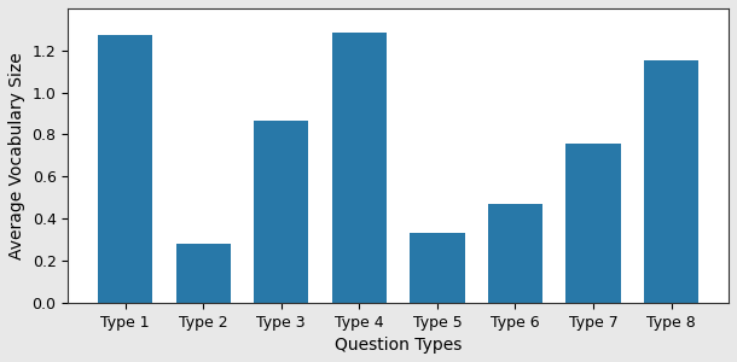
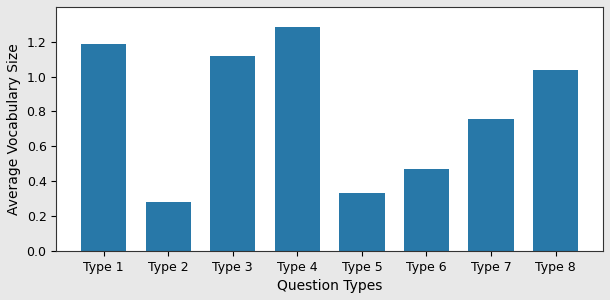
Type 1: 1.27 -> 1.19
Type 3: 0.86 -> 1.12
Type 8: 1.16 -> 1.04
